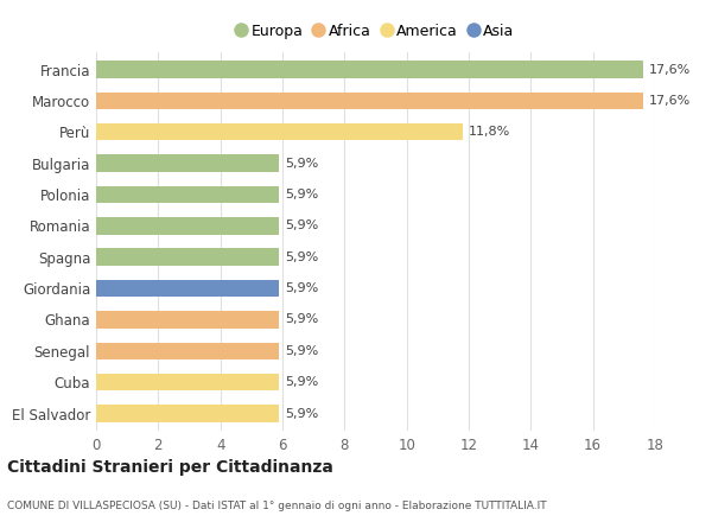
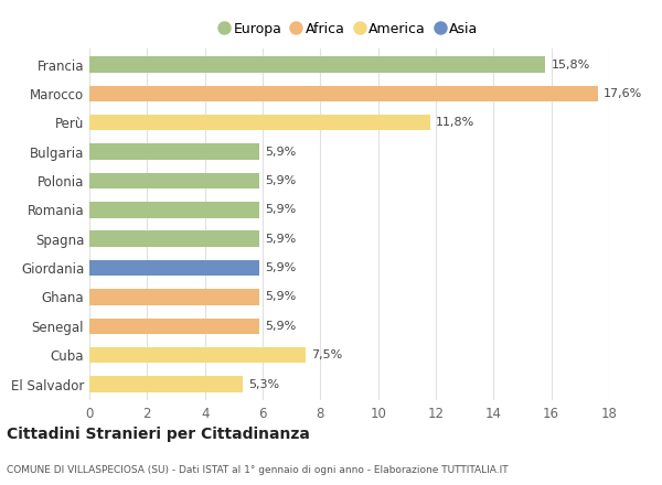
Francia: 17,6% -> 15,8%
Cuba: 5,9% -> 7,5%
El Salvador: 5,9% -> 5,3%
